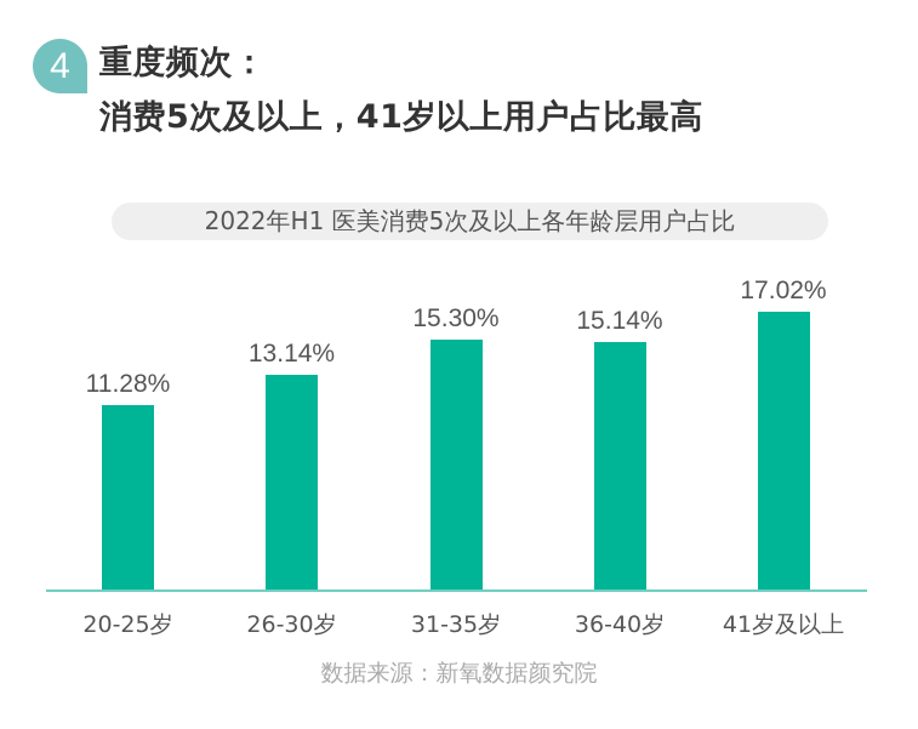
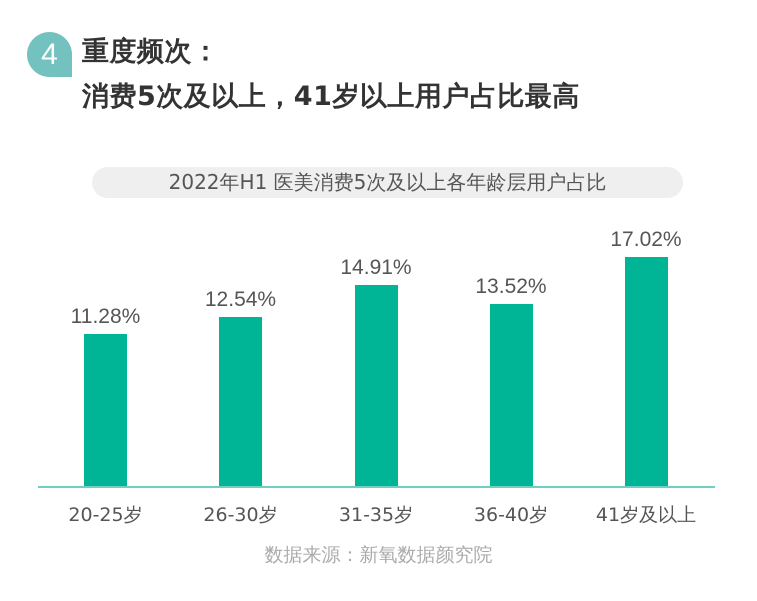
26-30岁: 13.14% -> 12.54%
31-35岁: 15.30% -> 14.91%
36-40岁: 15.14% -> 13.52%
